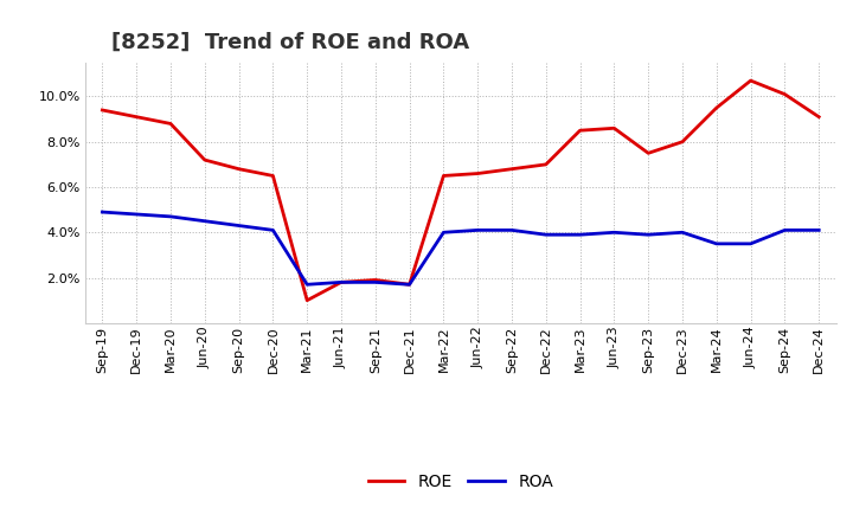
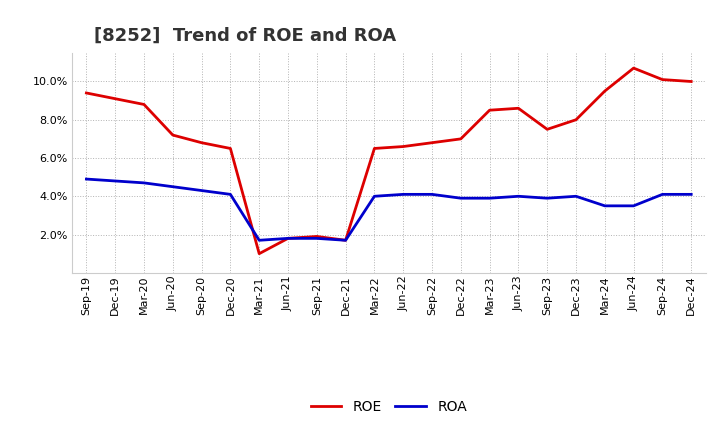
ROE/Dec-24: 9.1% -> 10.0%
